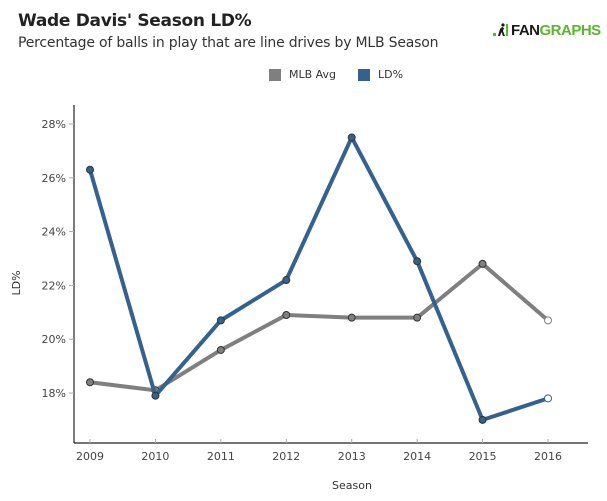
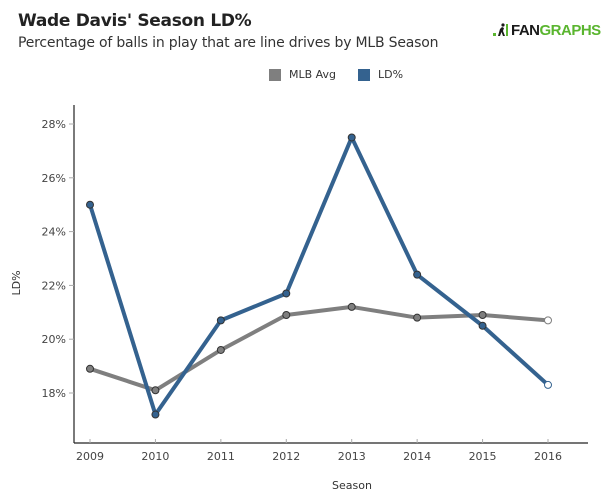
MLB Avg/2009: 18.4% -> 18.9%
LD%/2009: 26.3% -> 25.0%
LD%/2010: 17.9% -> 17.2%
LD%/2012: 22.2% -> 21.7%
MLB Avg/2013: 20.8% -> 21.2%
LD%/2014: 22.9% -> 22.4%
MLB Avg/2015: 22.8% -> 20.9%
LD%/2015: 17.0% -> 20.5%
LD%/2016: 17.8% -> 18.3%
